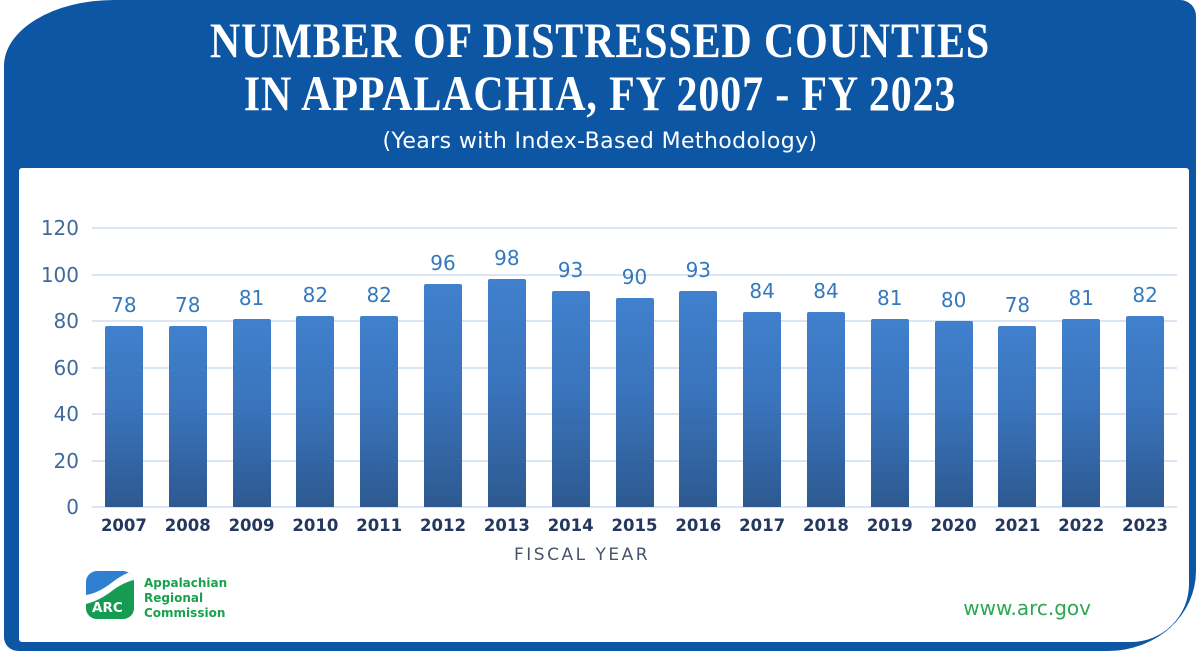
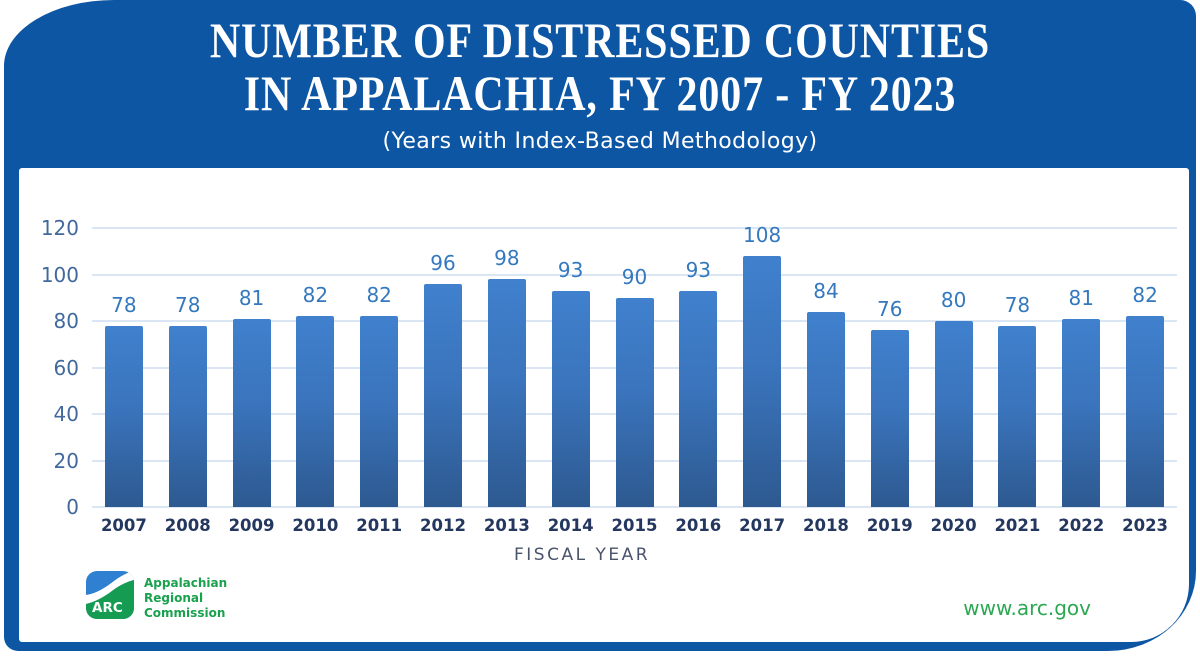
2017: 84 -> 108
2019: 81 -> 76
